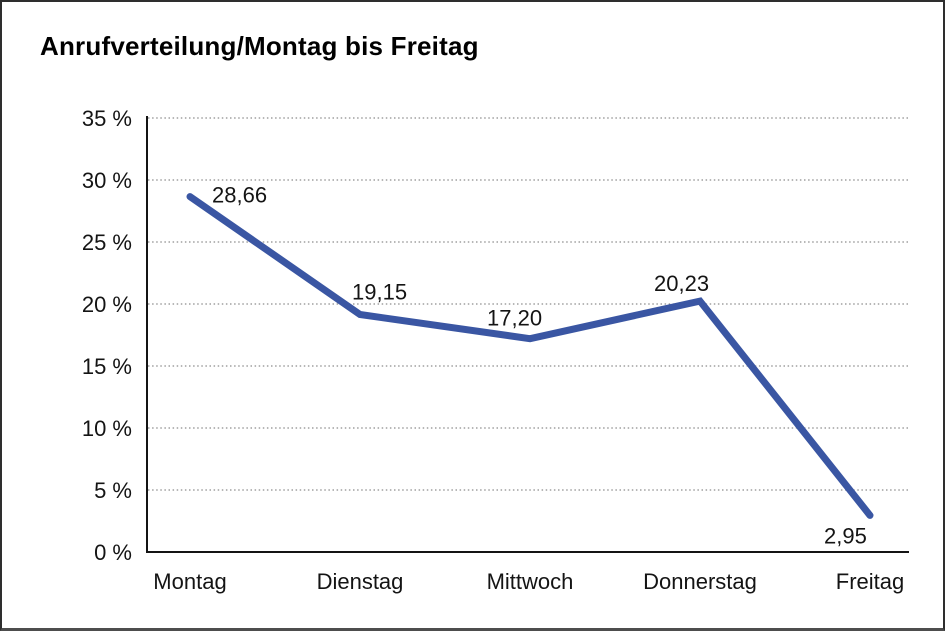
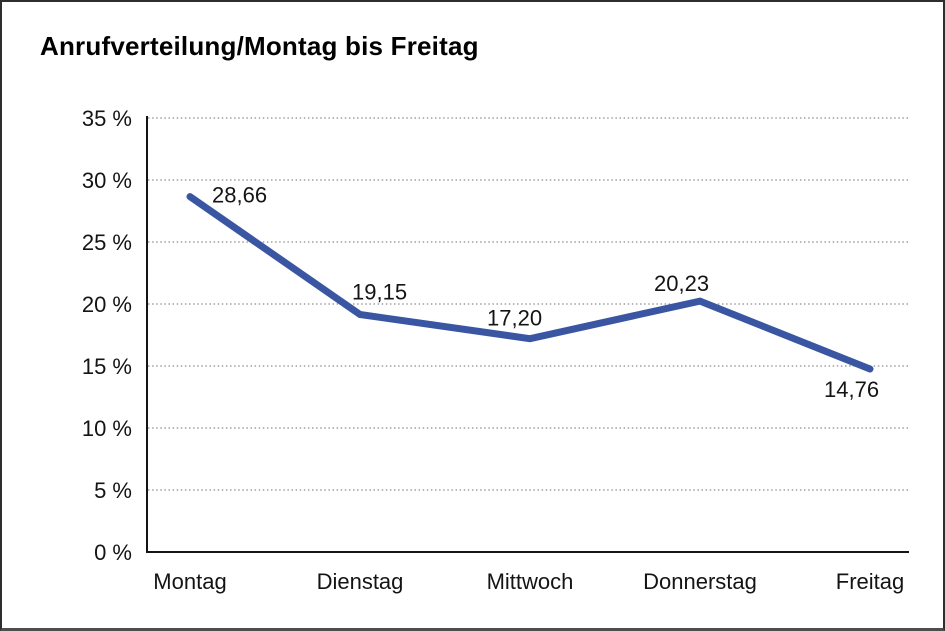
Freitag: 2,95 -> 14,76
